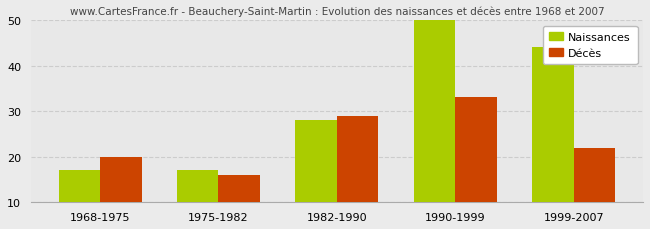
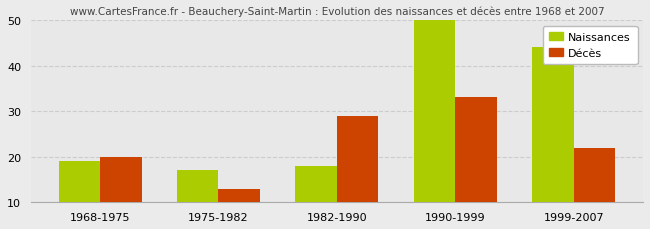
Naissances/1968-1975: 17 -> 19
Décès/1975-1982: 16 -> 13
Naissances/1982-1990: 28 -> 18
